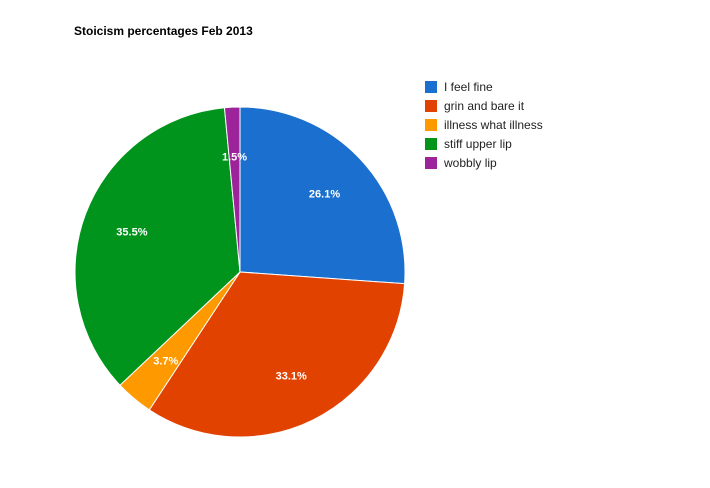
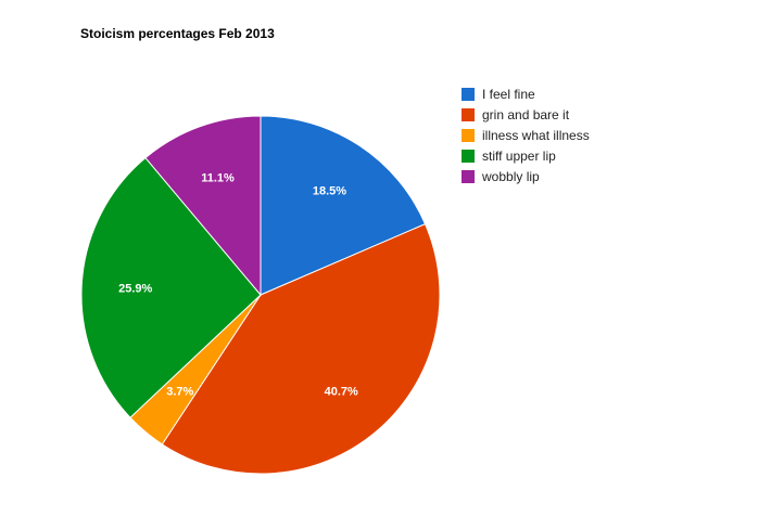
I feel fine: 26.1% -> 18.5%
grin and bare it: 33.1% -> 40.7%
stiff upper lip: 35.5% -> 25.9%
wobbly lip: 1.5% -> 11.1%
